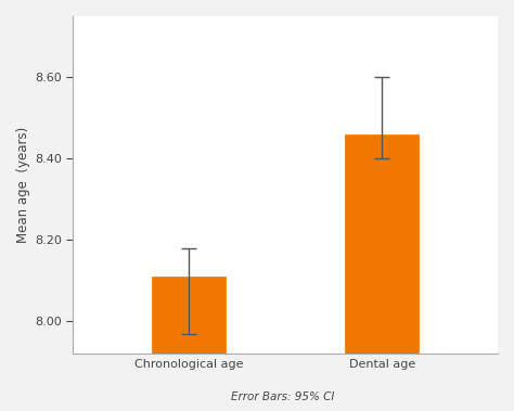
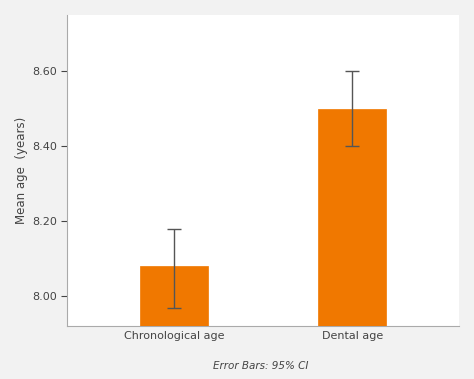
Chronological age: 8.11 -> 8.08
Dental age: 8.46 -> 8.50
